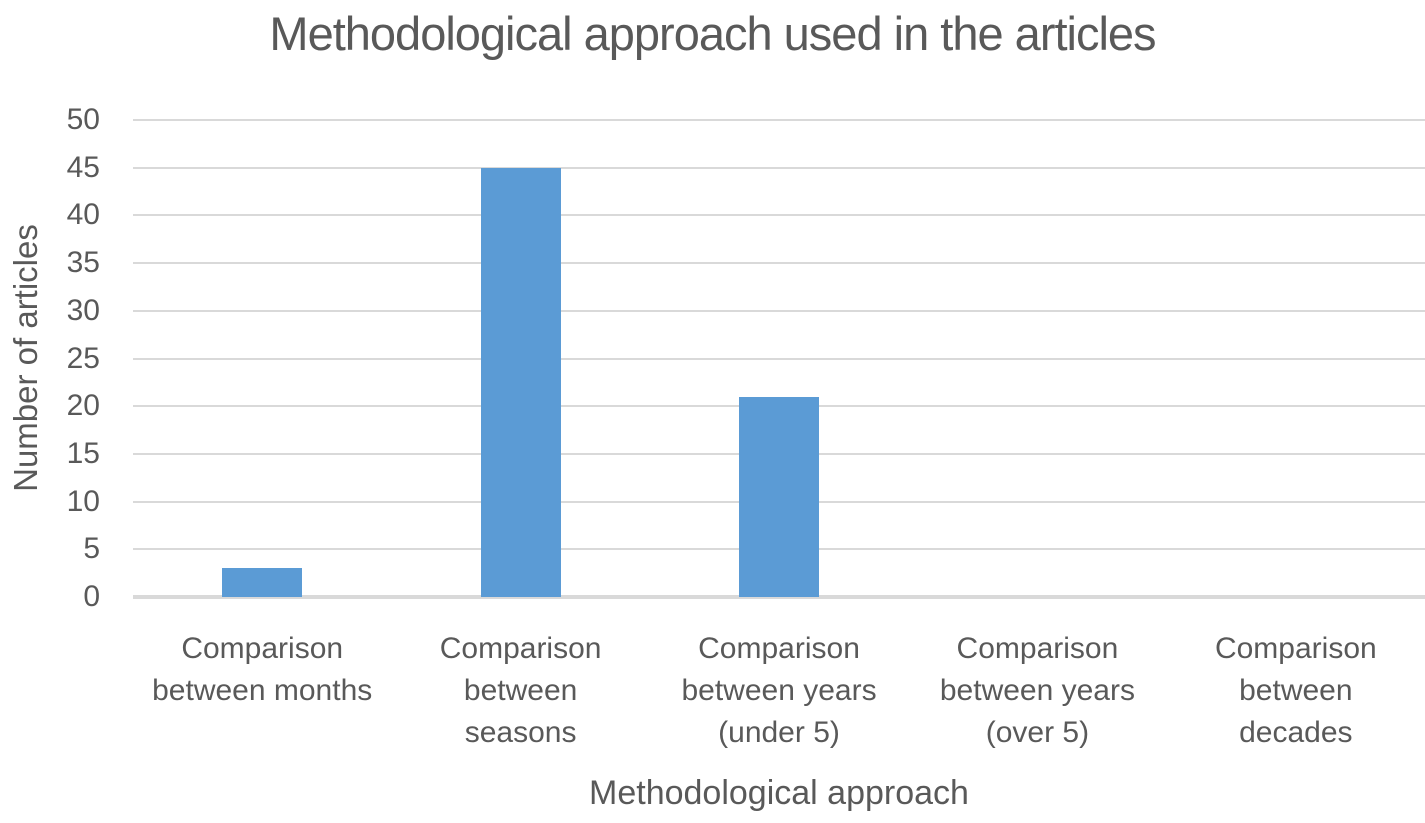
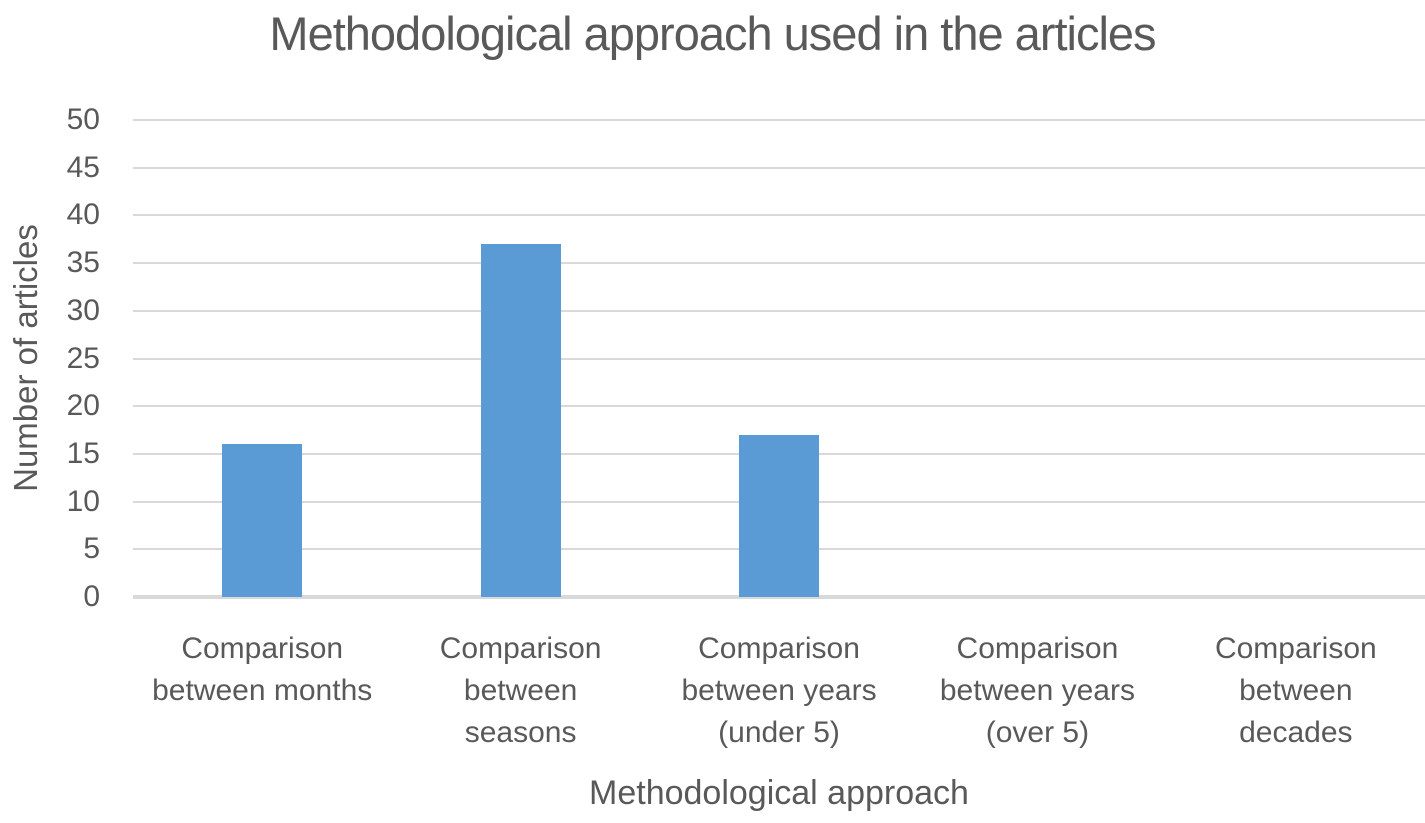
Comparison between months: 3 -> 16
Comparison between seasons: 45 -> 37
Comparison between years (under 5): 21 -> 17
